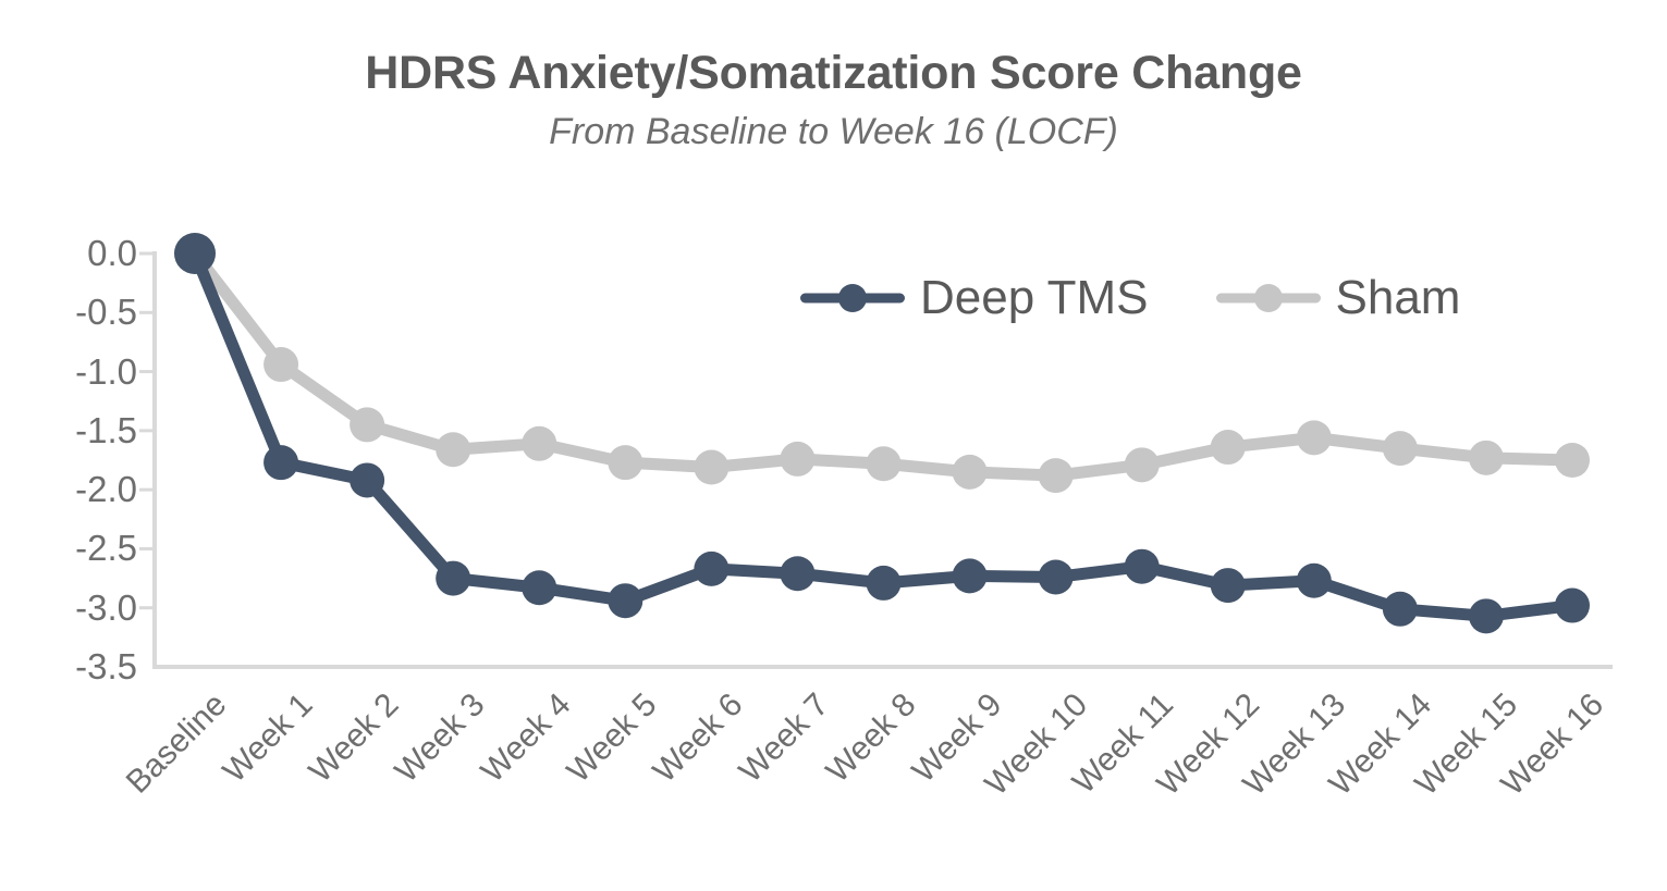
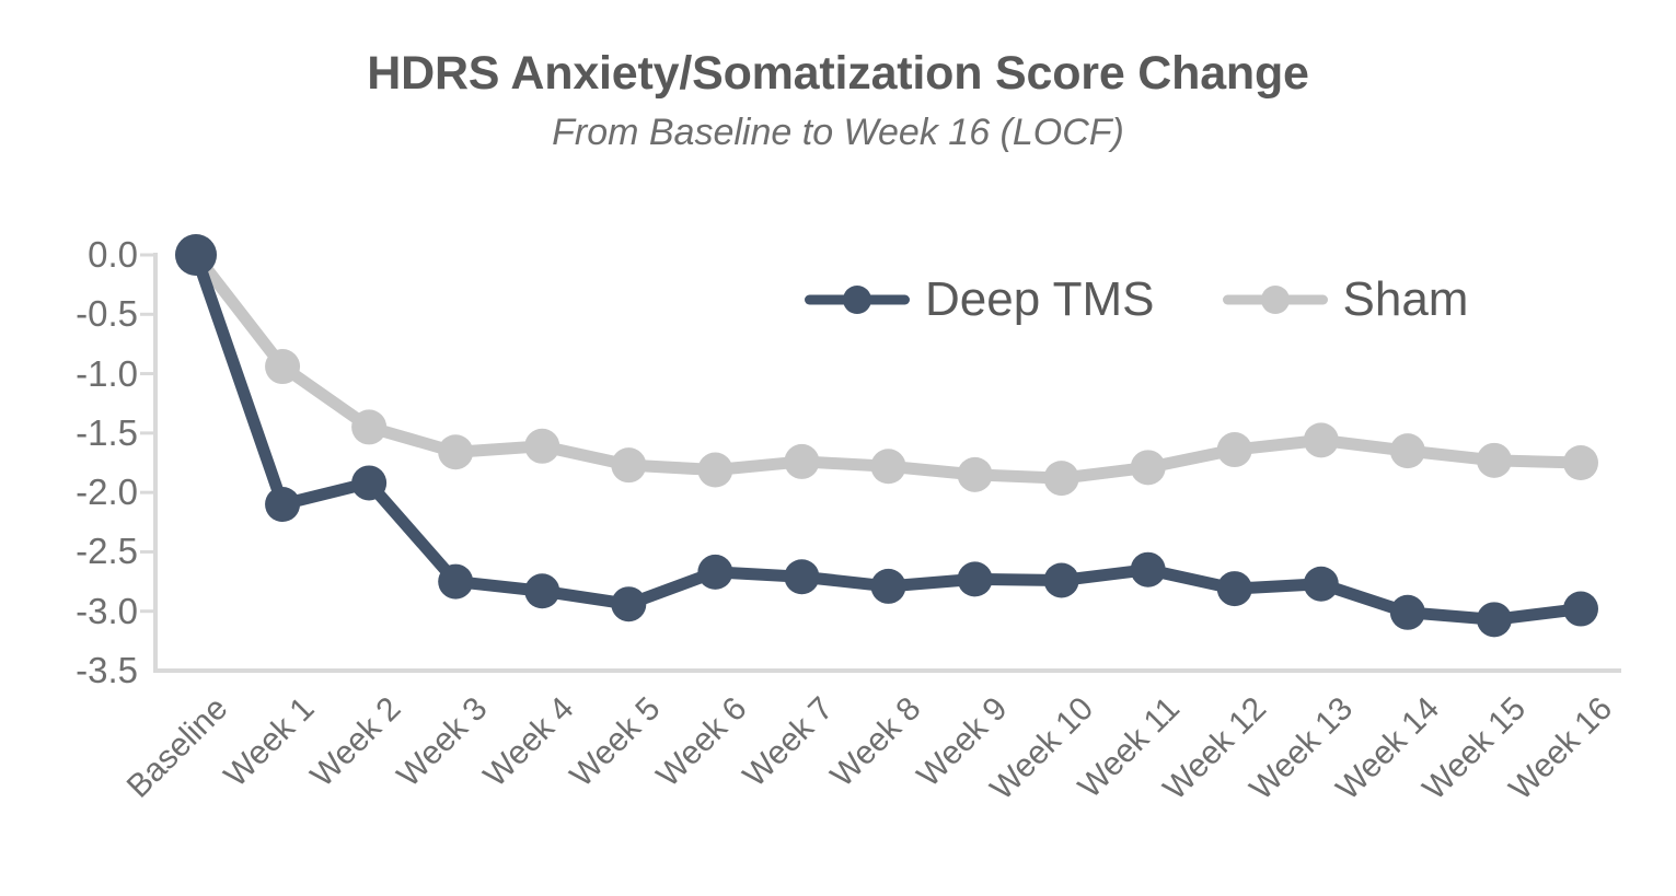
Deep TMS/Week 1: -1.77 -> -2.10
